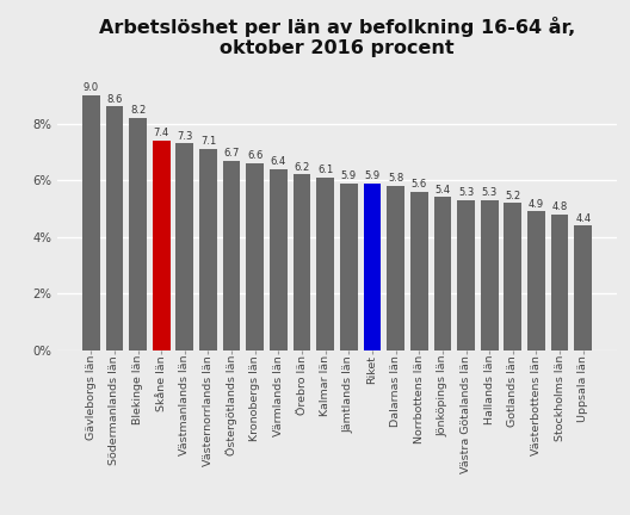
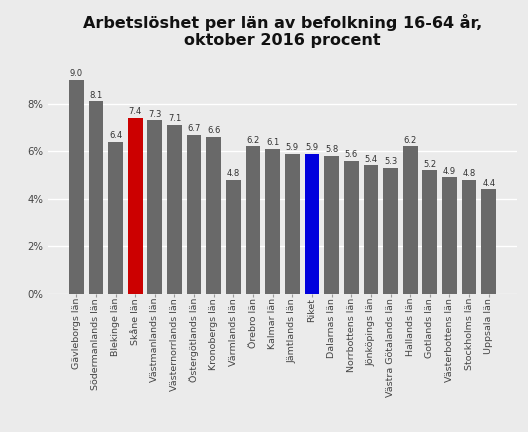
Södermanlands län: 8.6 -> 8.1
Blekinge län: 8.2 -> 6.4
Värmlands län: 6.4 -> 4.8
Hallands län: 5.3 -> 6.2
